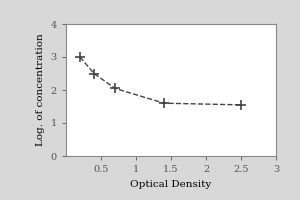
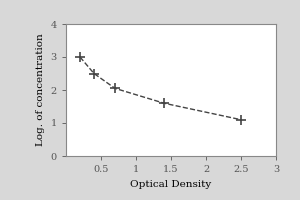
2.5: 1.55 -> 1.10
